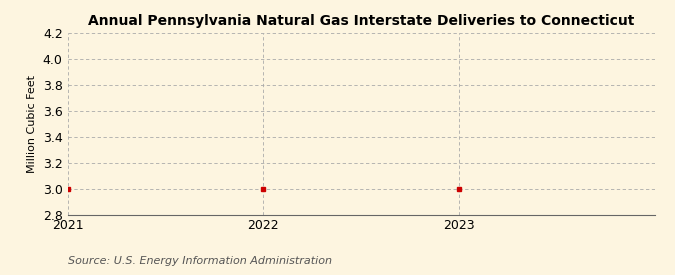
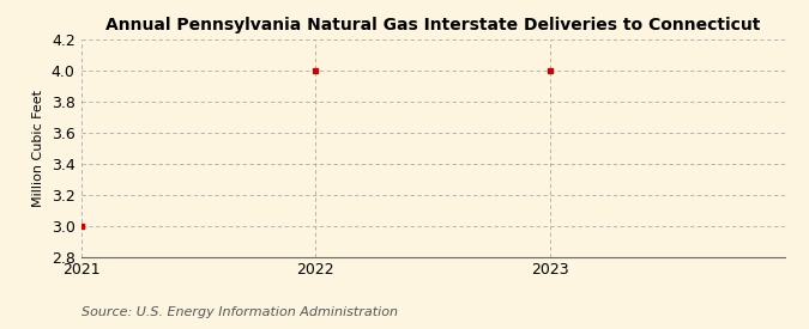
2022: 3 -> 4
2023: 3 -> 4
